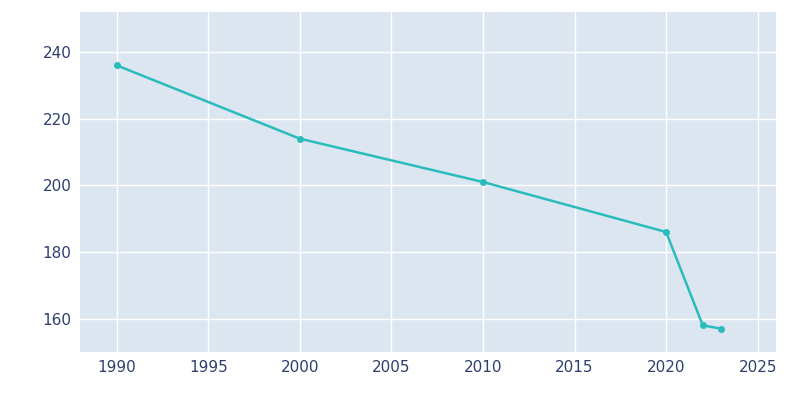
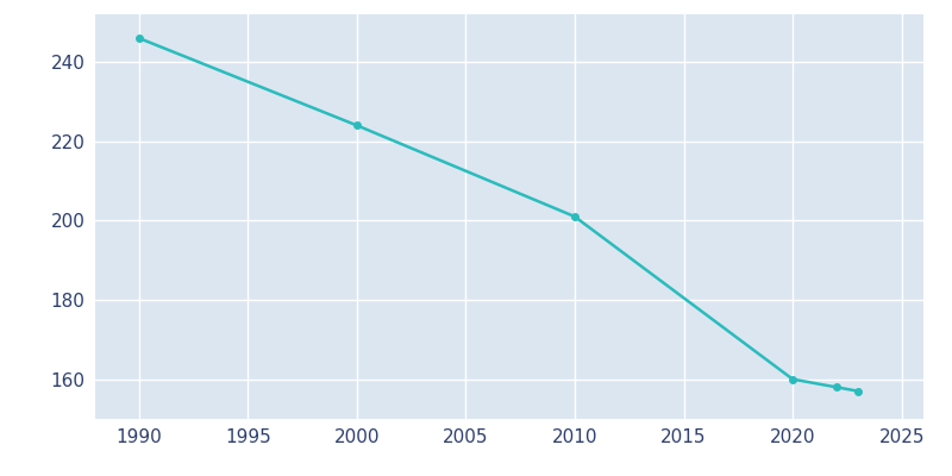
1990: 236 -> 246
2000: 214 -> 224
2020: 186 -> 160
